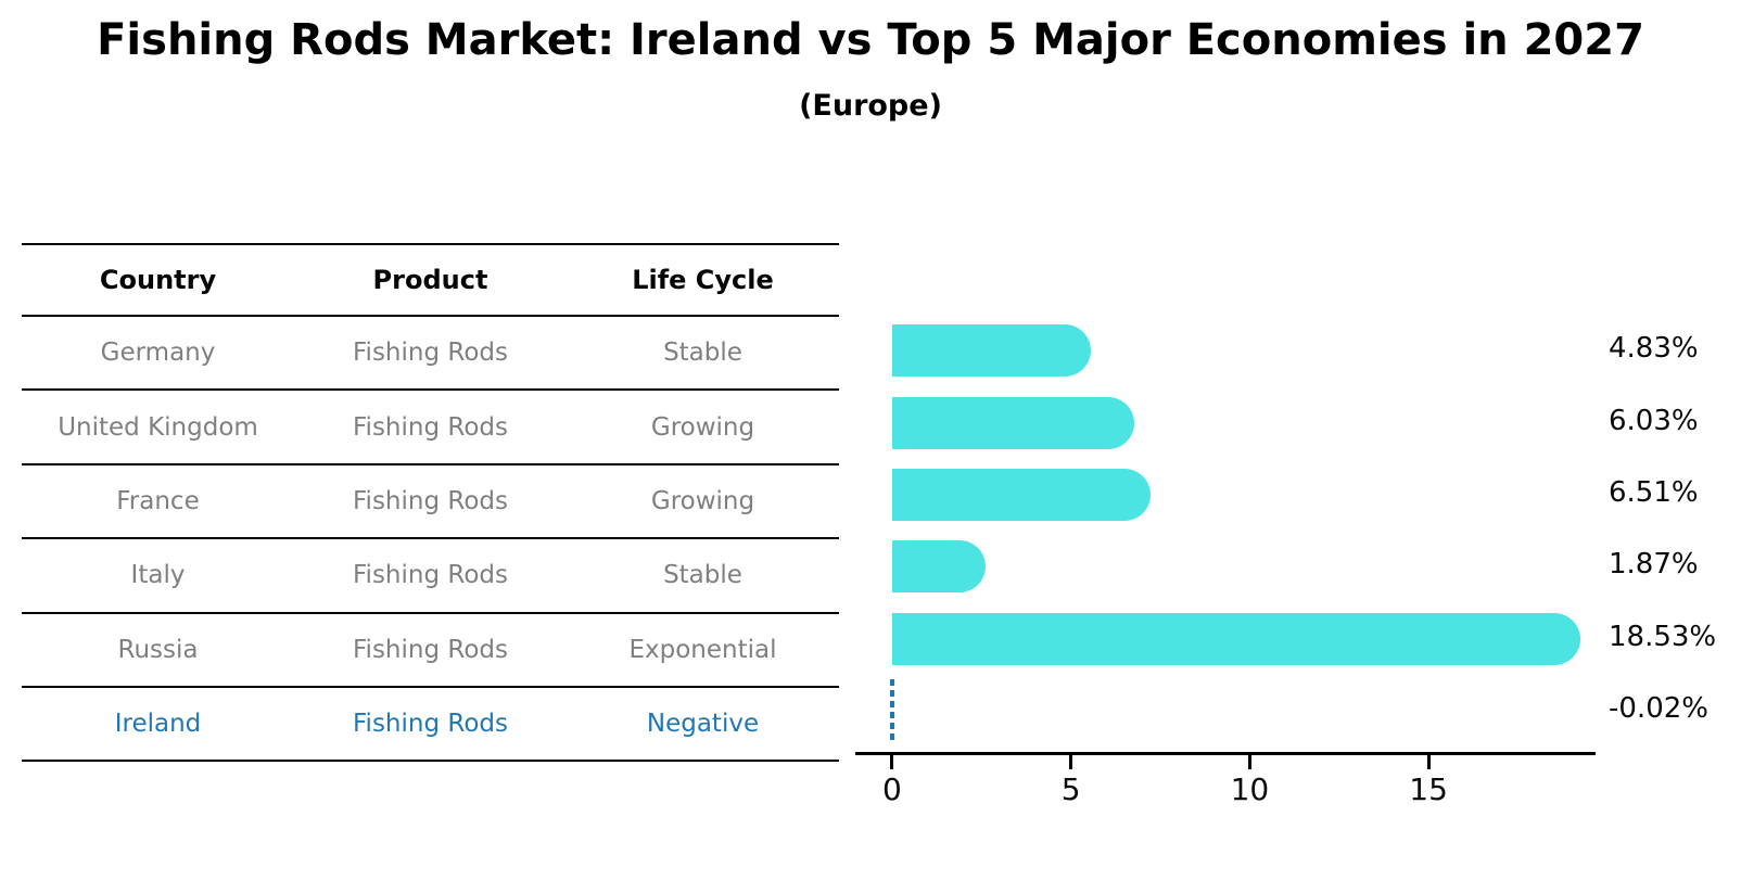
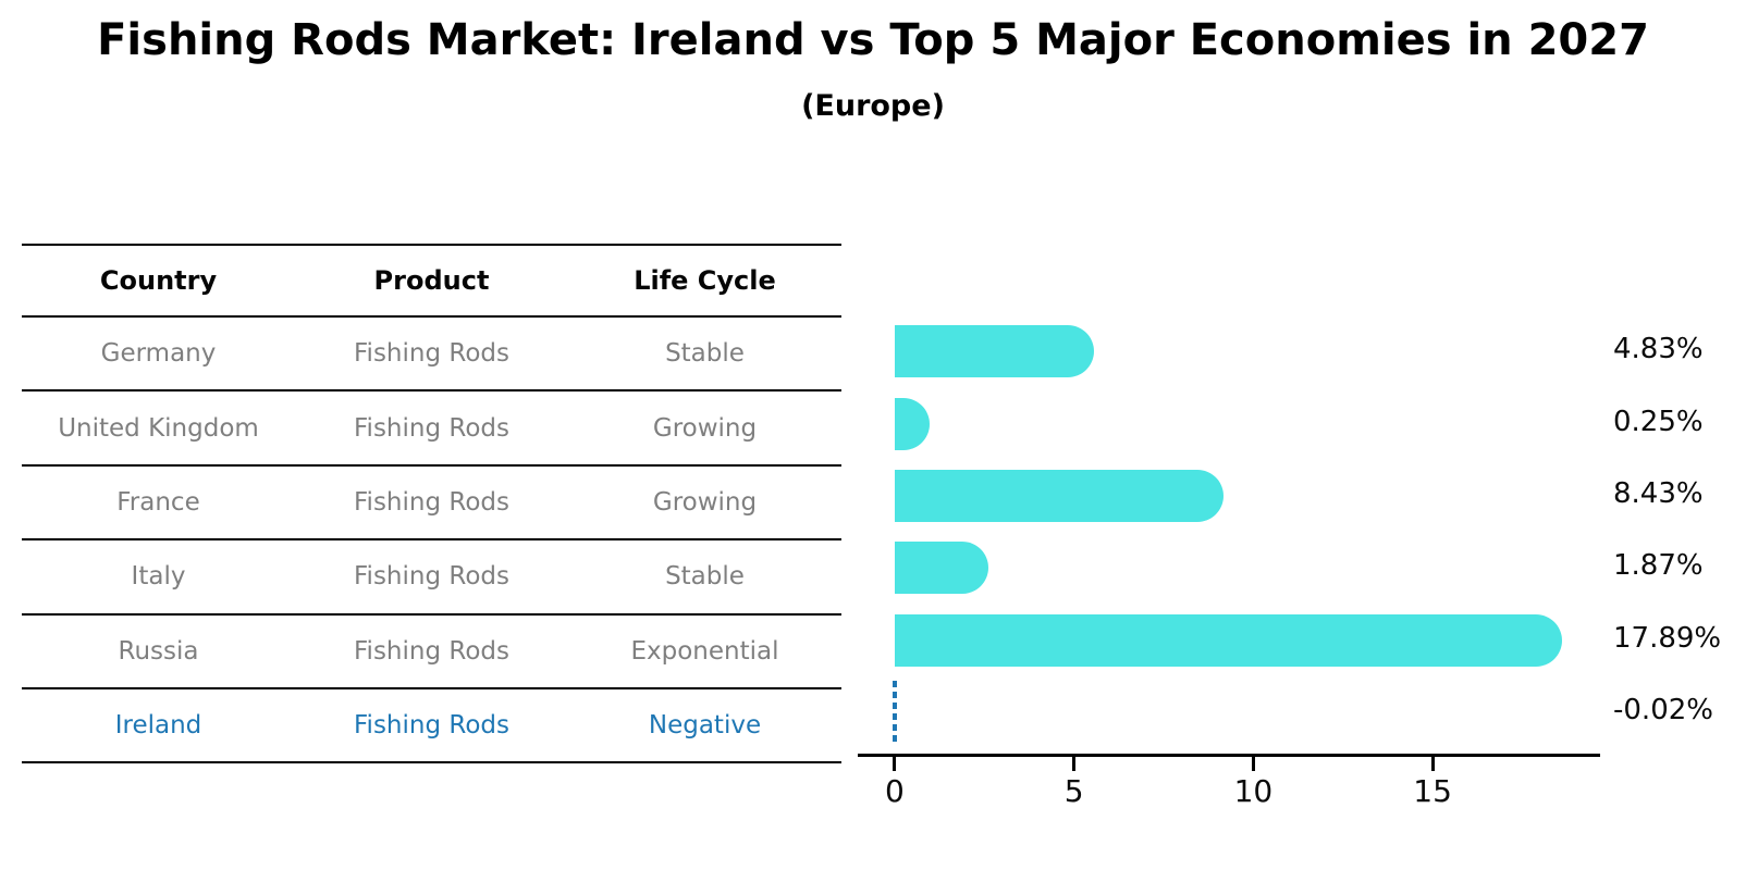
United Kingdom: 6.03% -> 0.25%
France: 6.51% -> 8.43%
Russia: 18.53% -> 17.89%
